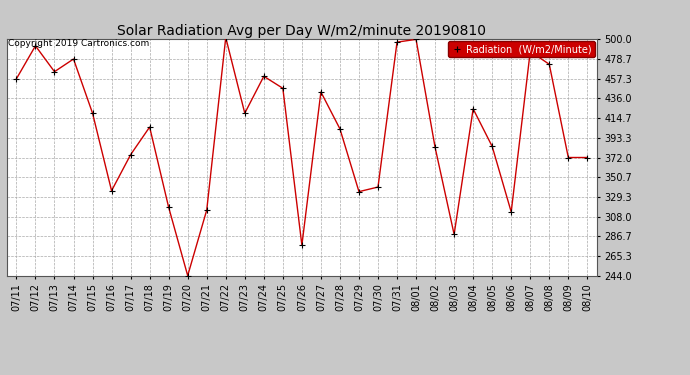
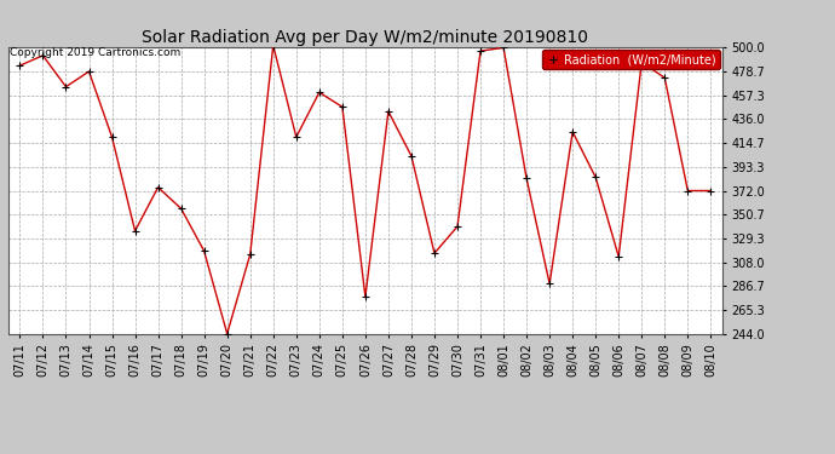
07/11: 457 -> 484
07/18: 405 -> 356
07/29: 335 -> 316
